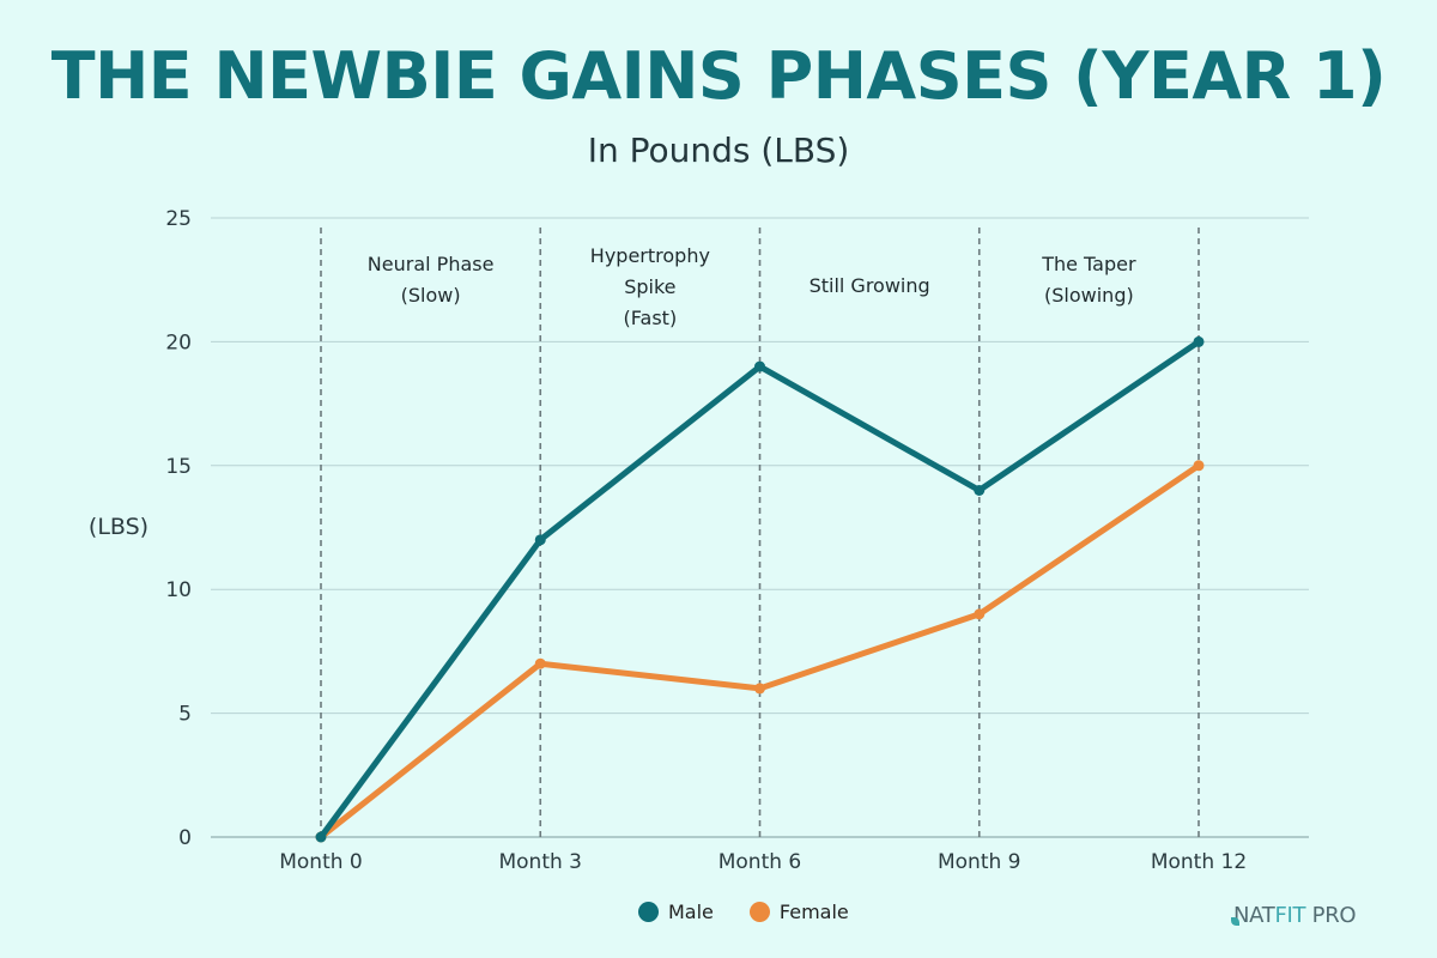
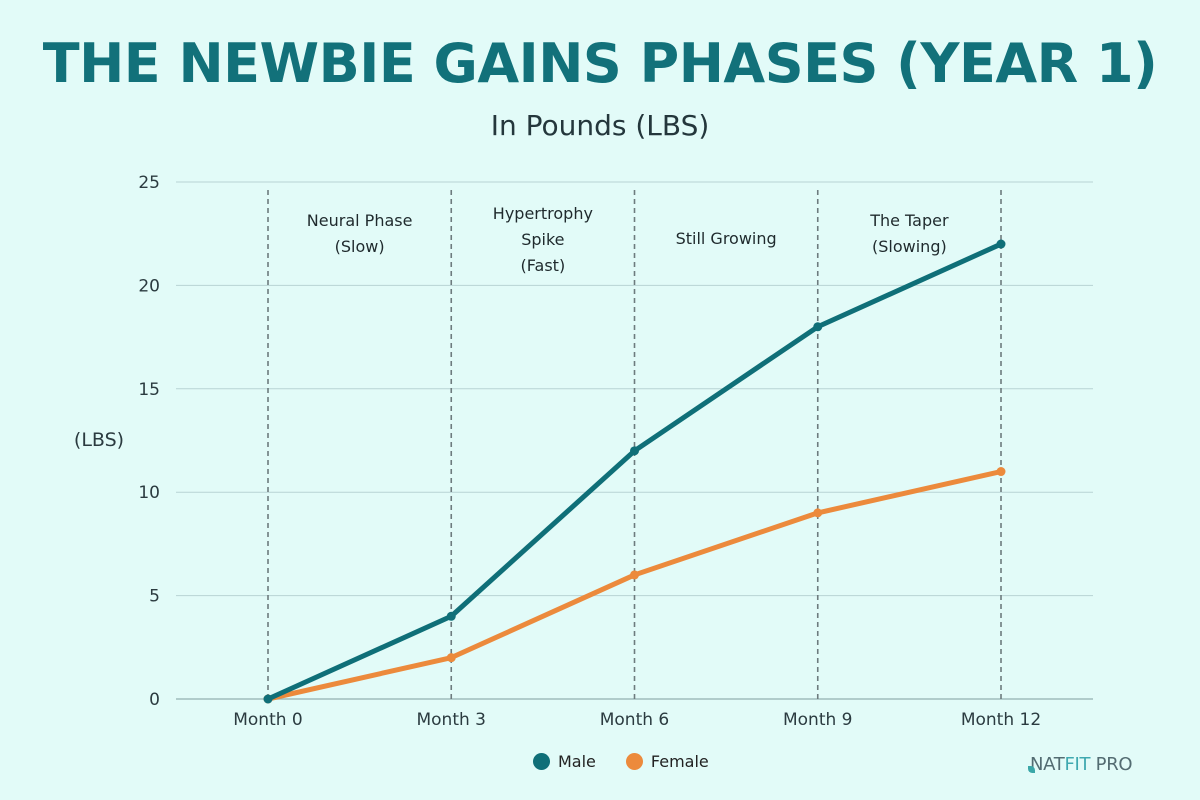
Male/Month 3: 12 -> 4
Female/Month 3: 7 -> 2
Male/Month 6: 19 -> 12
Male/Month 9: 14 -> 18
Male/Month 12: 20 -> 22
Female/Month 12: 15 -> 11
